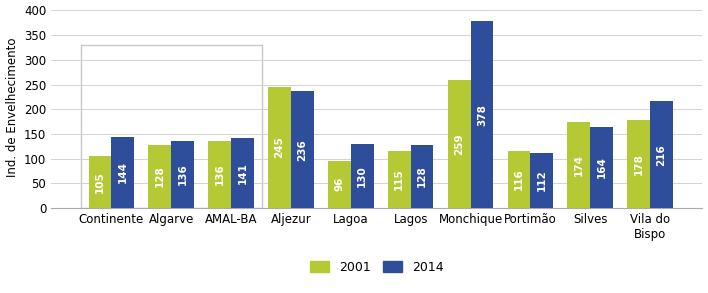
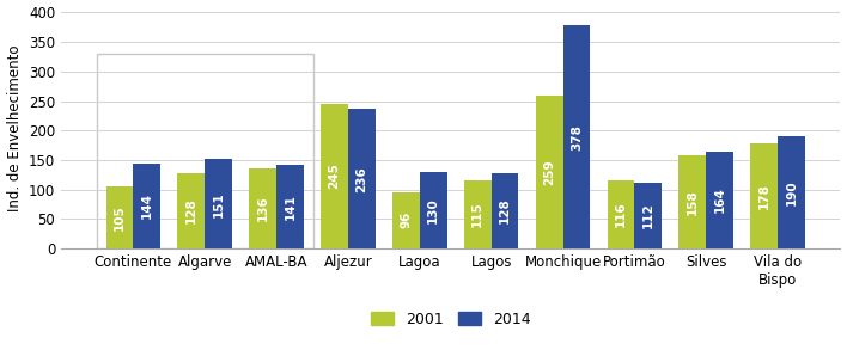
2014/Algarve: 136 -> 151
2001/Silves: 174 -> 158
2014/Vila do Bispo: 216 -> 190
